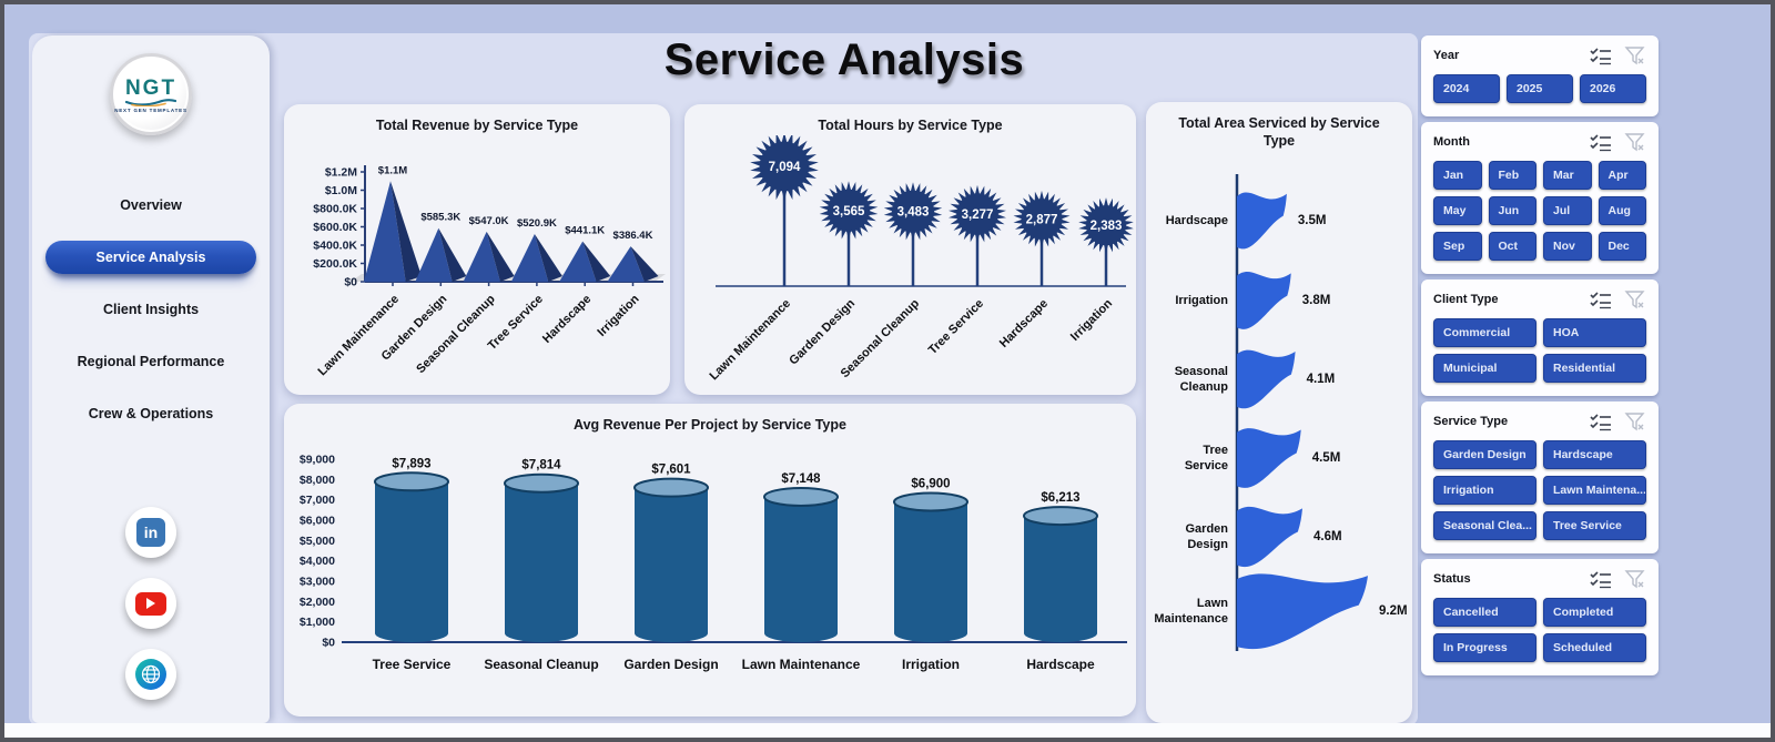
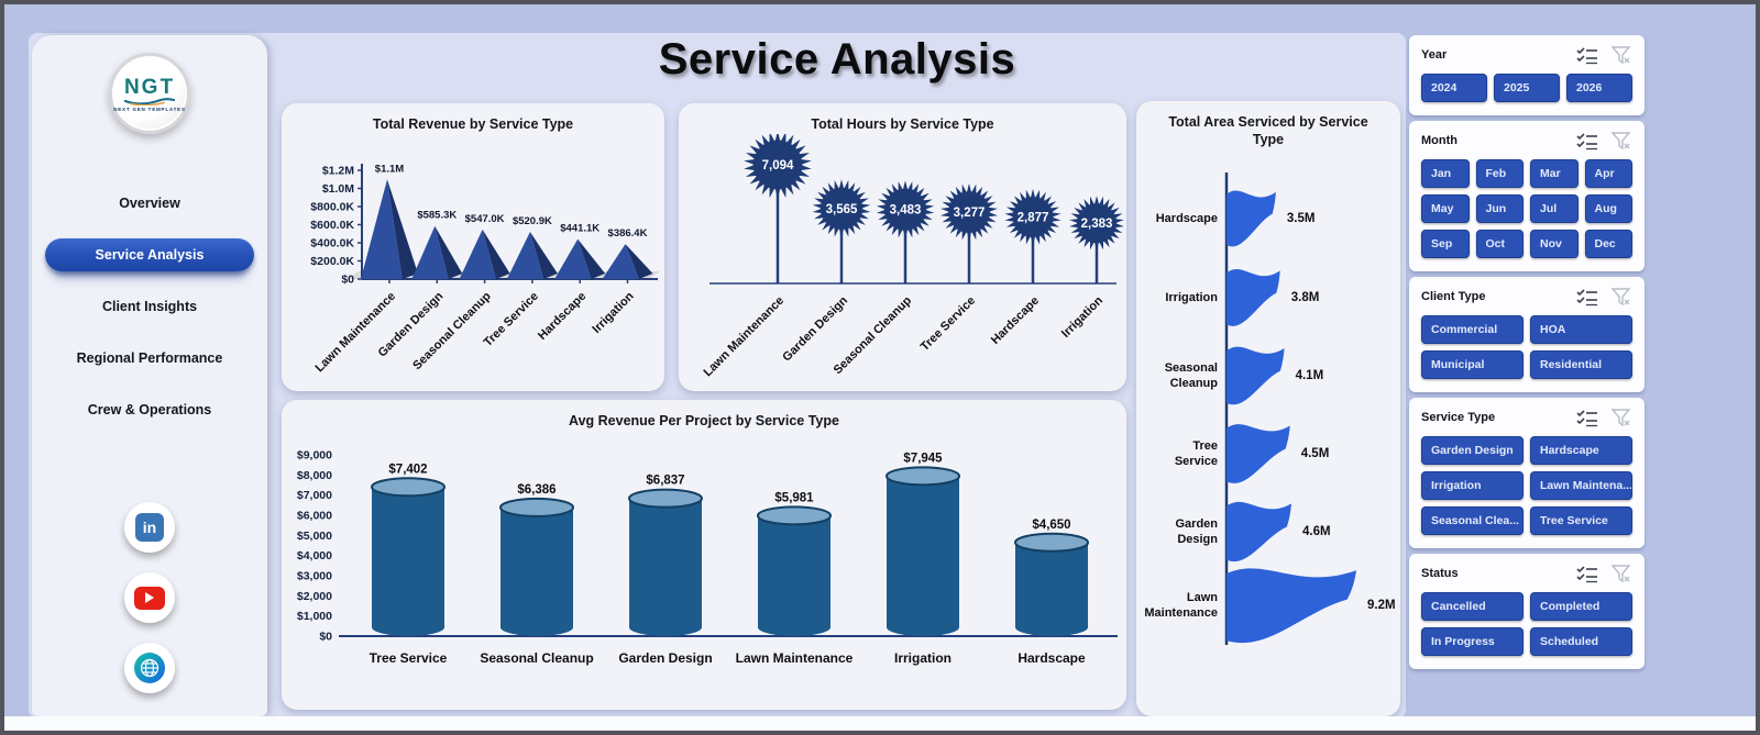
Avg Revenue Per Project by Service Type/Tree Service: $7,893 -> $7,402
Avg Revenue Per Project by Service Type/Seasonal Cleanup: $7,814 -> $6,386
Avg Revenue Per Project by Service Type/Garden Design: $7,601 -> $6,837
Avg Revenue Per Project by Service Type/Lawn Maintenance: $7,148 -> $5,981
Avg Revenue Per Project by Service Type/Irrigation: $6,900 -> $7,945
Avg Revenue Per Project by Service Type/Hardscape: $6,213 -> $4,650
